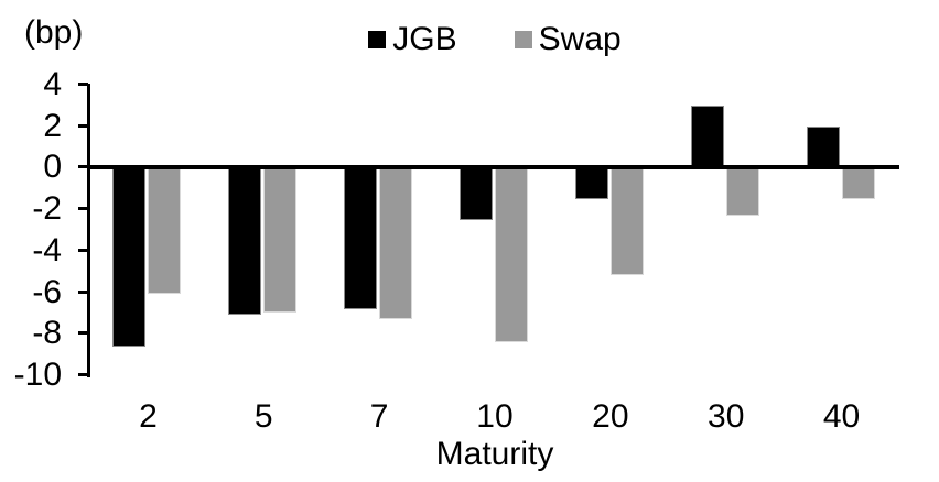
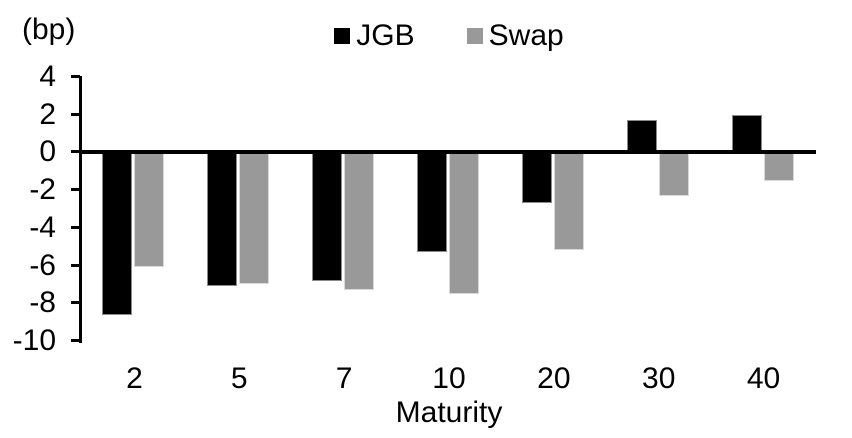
JGB/10: -2.5 -> -5.3
Swap/10: -8.4 -> -7.5
JGB/20: -1.5 -> -2.7
JGB/30: 3.0 -> 1.7
